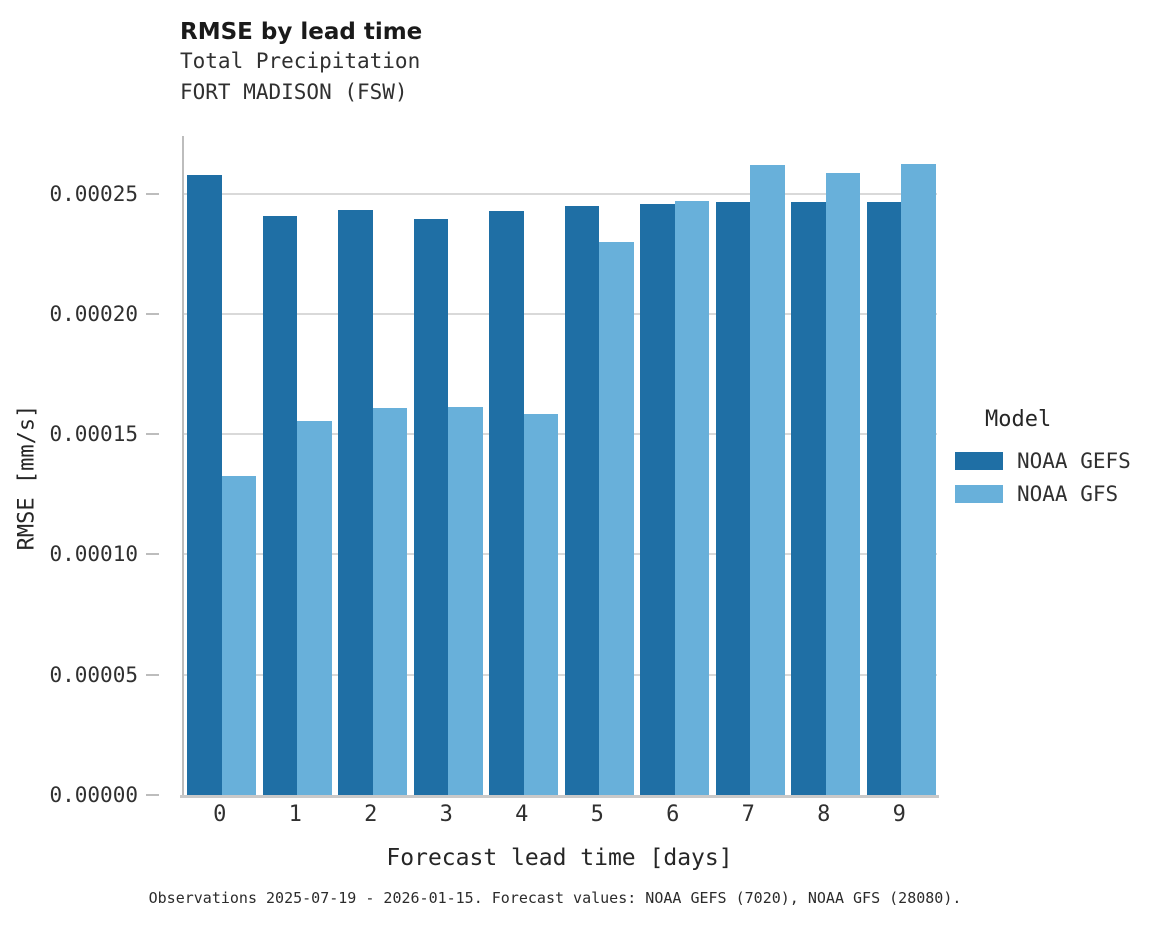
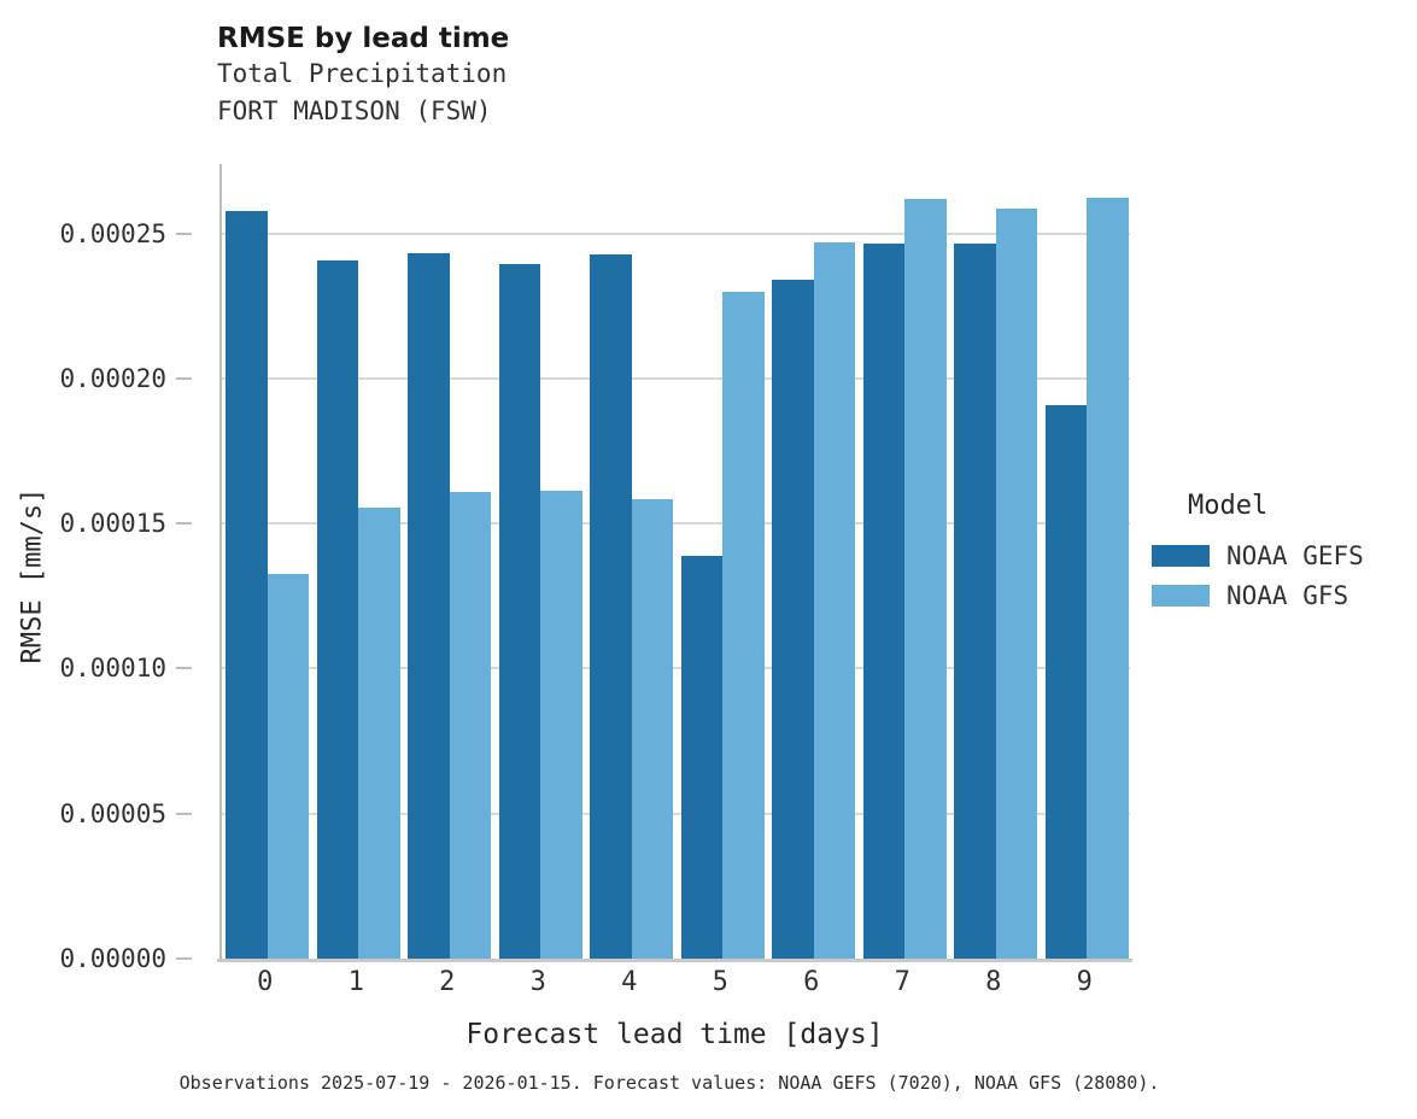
NOAA GEFS/5: 0.000245 -> 0.000139
NOAA GEFS/6: 0.000246 -> 0.000234
NOAA GEFS/9: 0.000246 -> 0.000191
